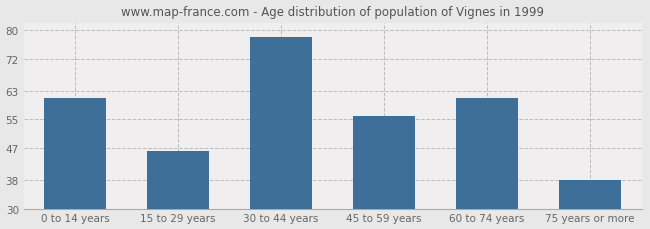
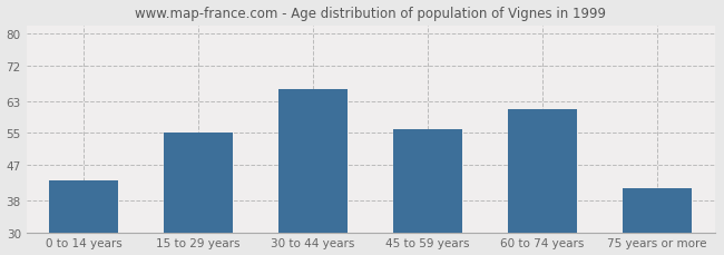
0 to 14 years: 61 -> 43
15 to 29 years: 46 -> 55
30 to 44 years: 78 -> 66
75 years or more: 38 -> 41
